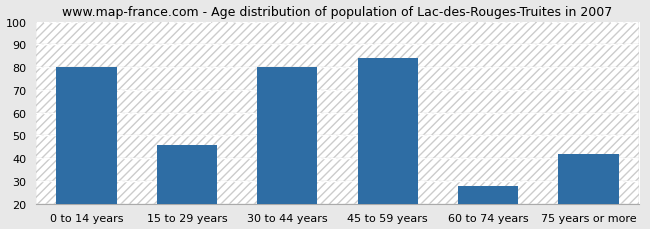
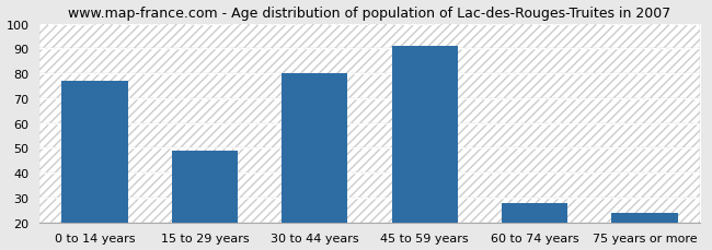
0 to 14 years: 80 -> 77
15 to 29 years: 46 -> 49
45 to 59 years: 84 -> 91
75 years or more: 42 -> 24
